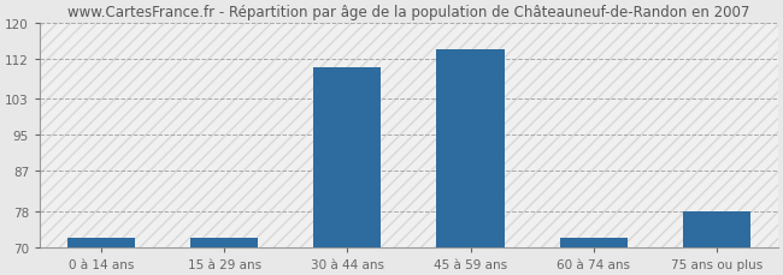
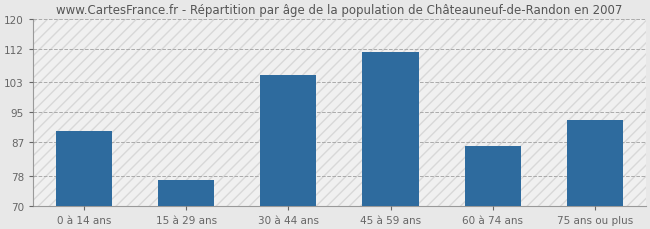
0 à 14 ans: 72 -> 90
15 à 29 ans: 72 -> 77
30 à 44 ans: 110 -> 105
45 à 59 ans: 114 -> 111
60 à 74 ans: 72 -> 86
75 ans ou plus: 78 -> 93
